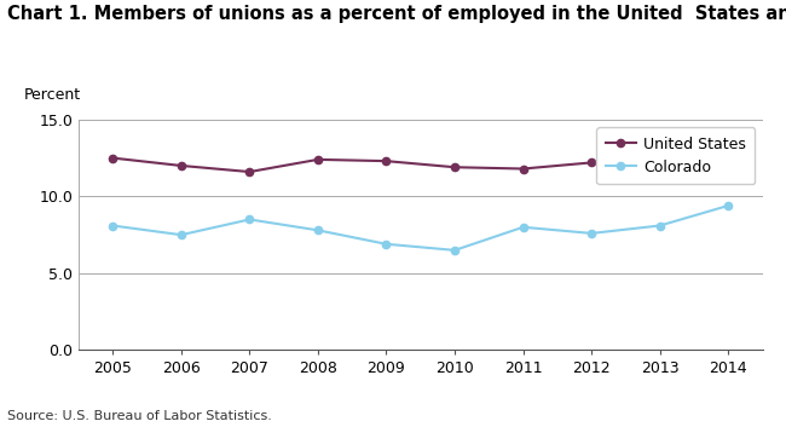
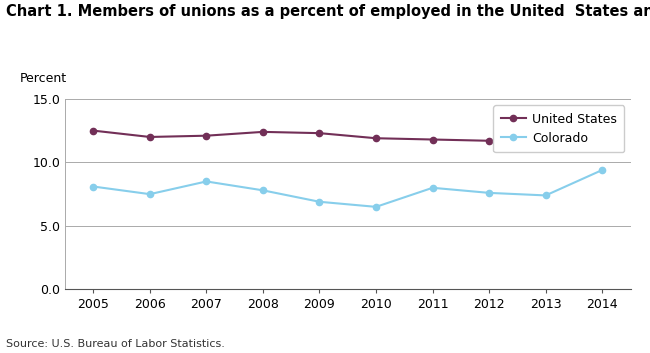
United States/2007: 11.6 -> 12.1
United States/2012: 12.2 -> 11.7
Colorado/2013: 8.1 -> 7.4
